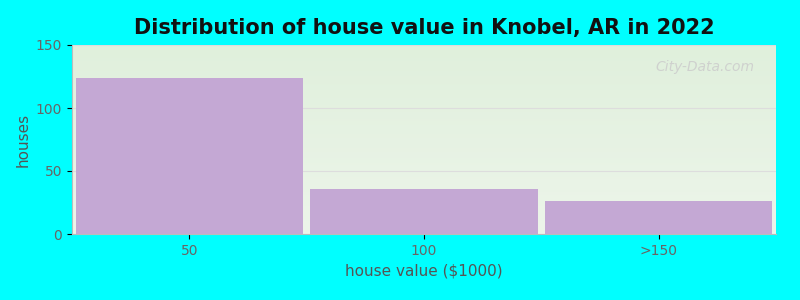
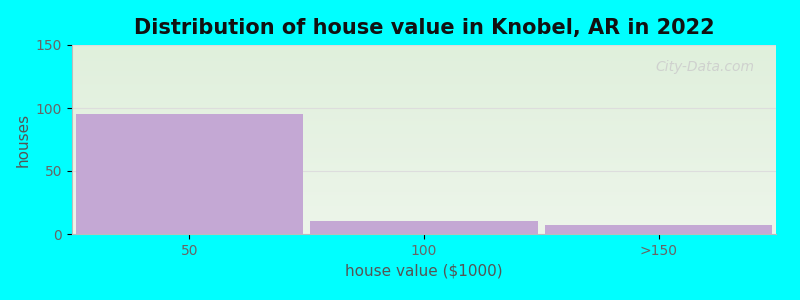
50: 124 -> 95
100: 36 -> 10
>150: 26 -> 7
